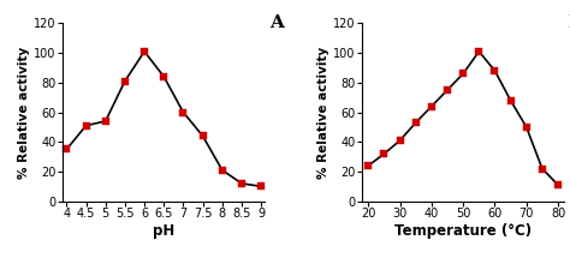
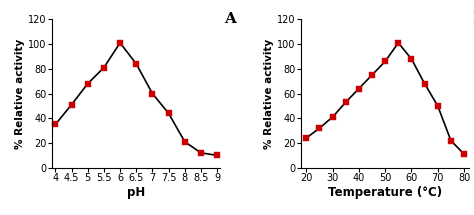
5: 54 -> 68
